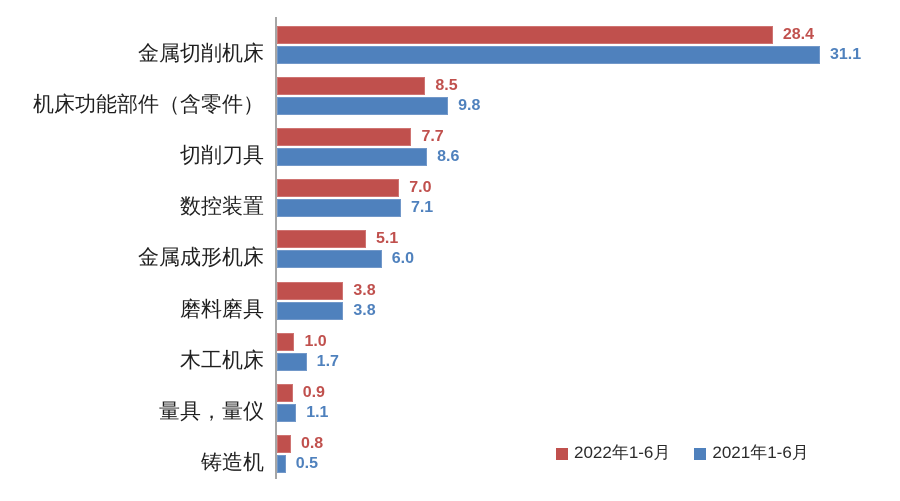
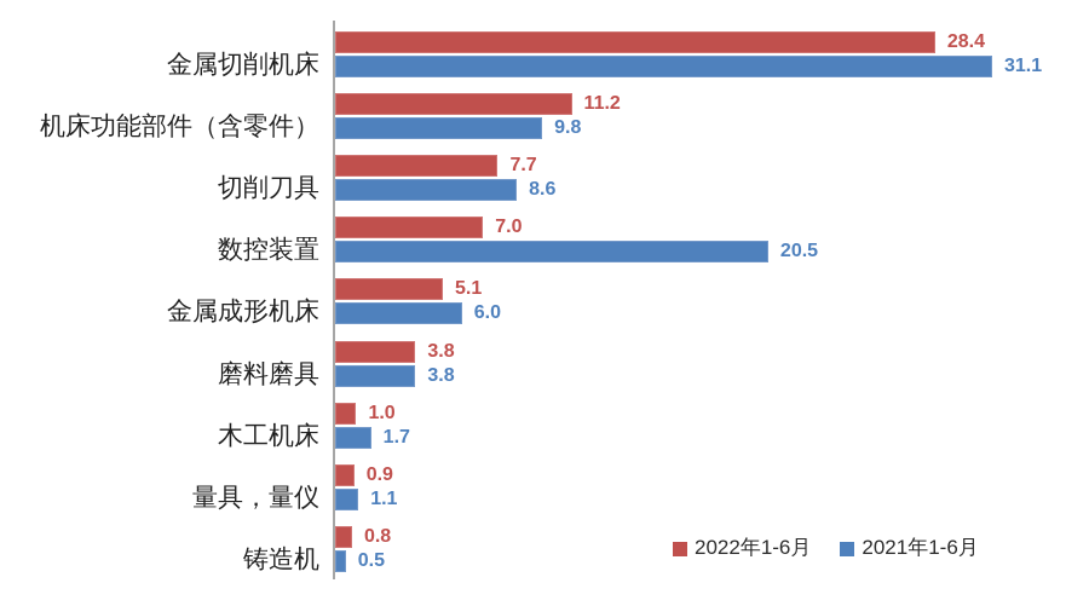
2022年1-6月/机床功能部件（含零件）: 8.5 -> 11.2
2021年1-6月/数控装置: 7.1 -> 20.5
